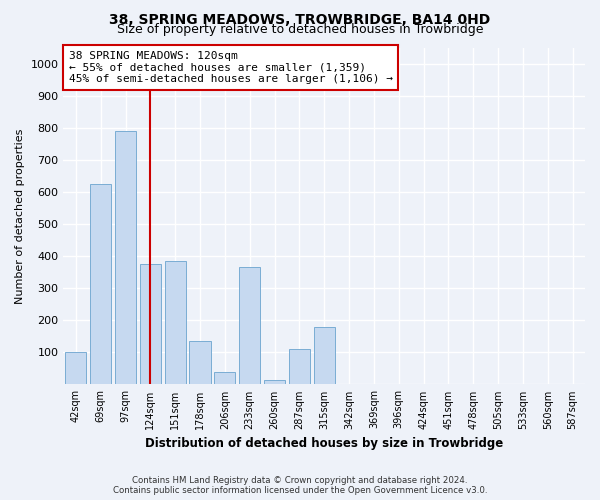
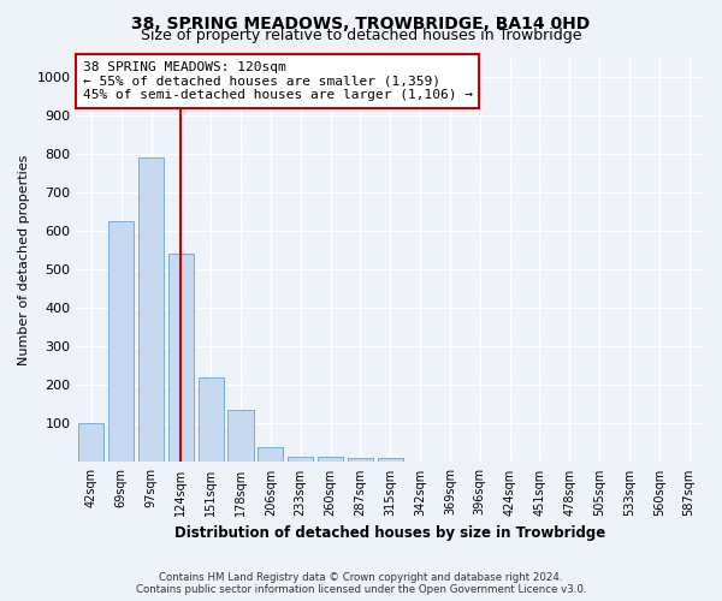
124sqm: 375 -> 540
151sqm: 385 -> 220
233sqm: 365 -> 15
287sqm: 110 -> 10
315sqm: 180 -> 10
